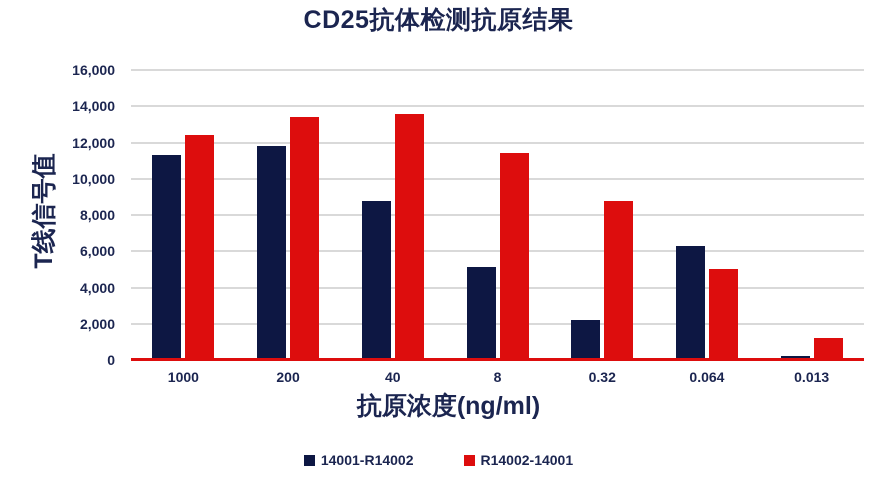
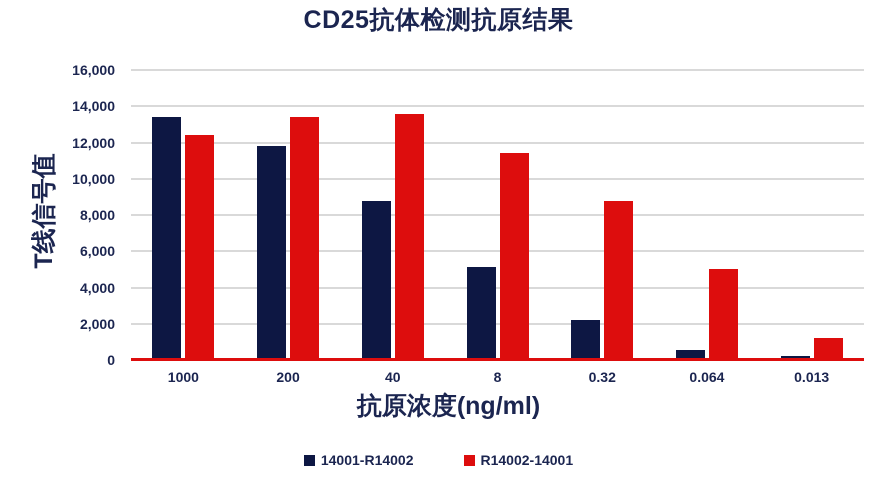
14001-R14002/1000: 11300 -> 13400
14001-R14002/0.064: 6300 -> 600
